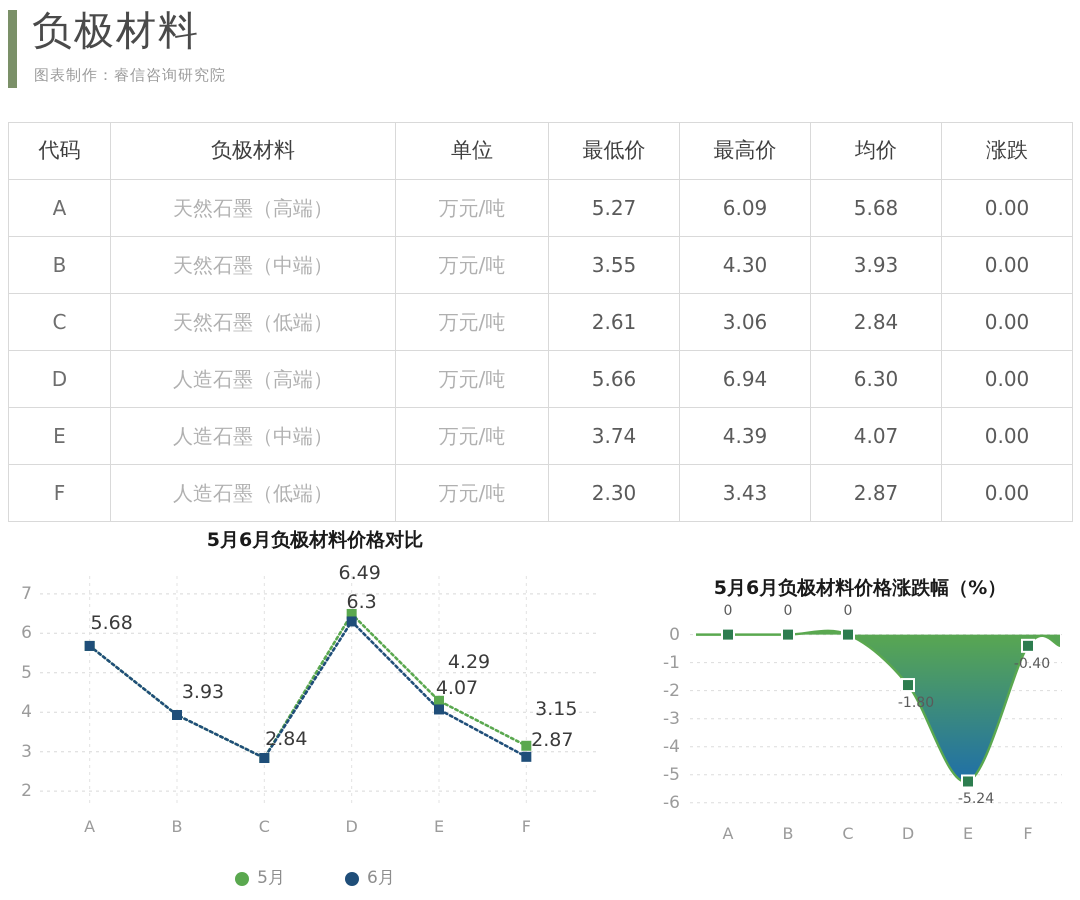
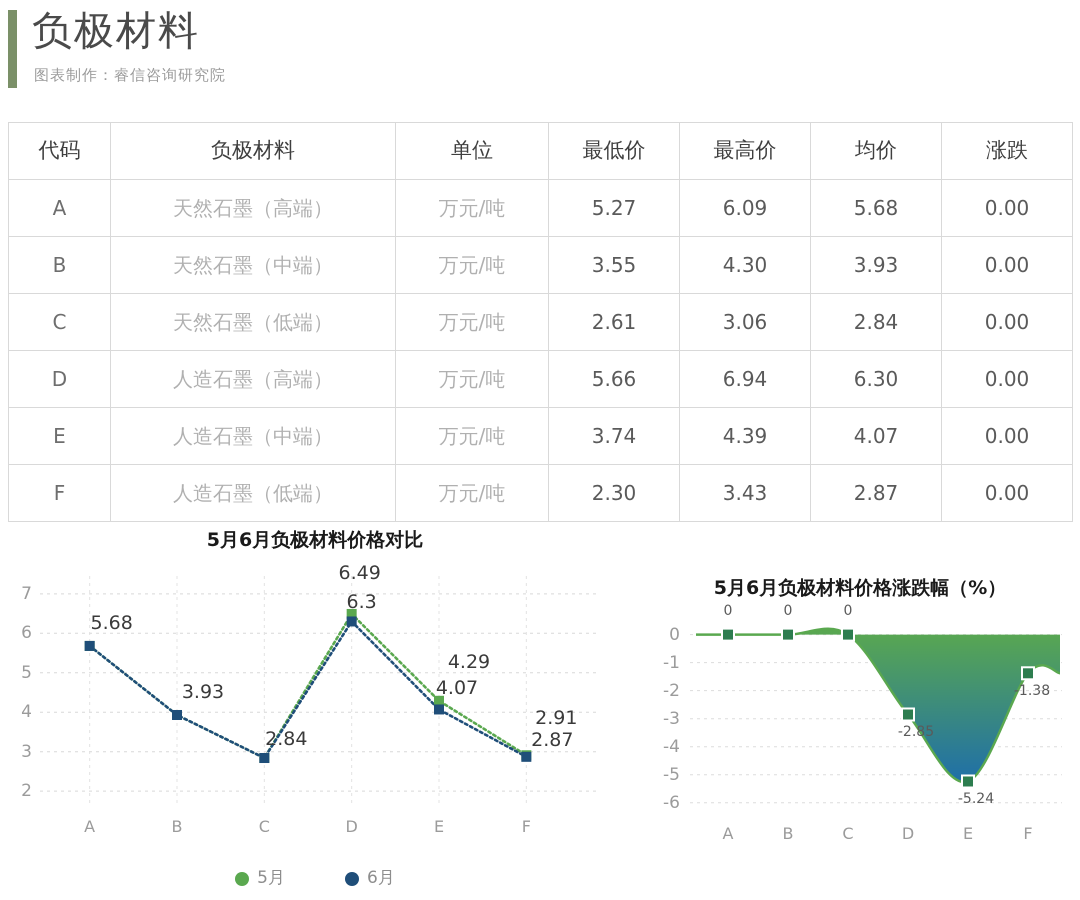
5月6月负极材料价格对比/5月/F: 3.15 -> 2.91
5月6月负极材料价格涨跌幅（%）/D: -1.80 -> -2.85
5月6月负极材料价格涨跌幅（%）/F: -0.40 -> -1.38
